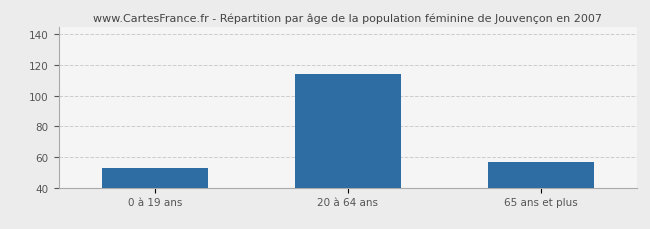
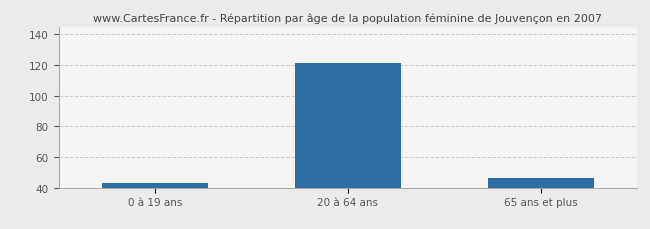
0 à 19 ans: 53 -> 43
20 à 64 ans: 114 -> 121
65 ans et plus: 57 -> 46
